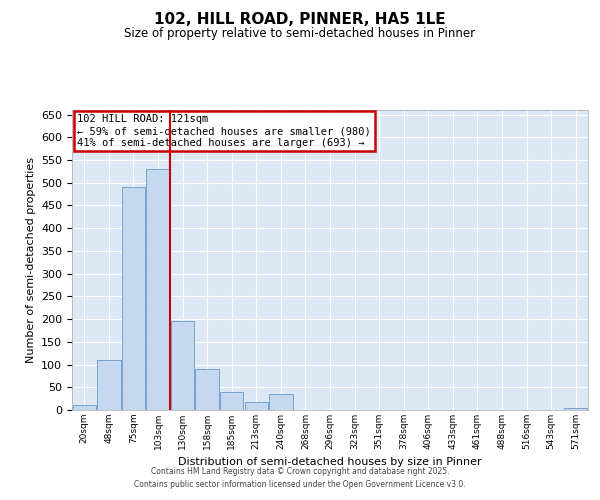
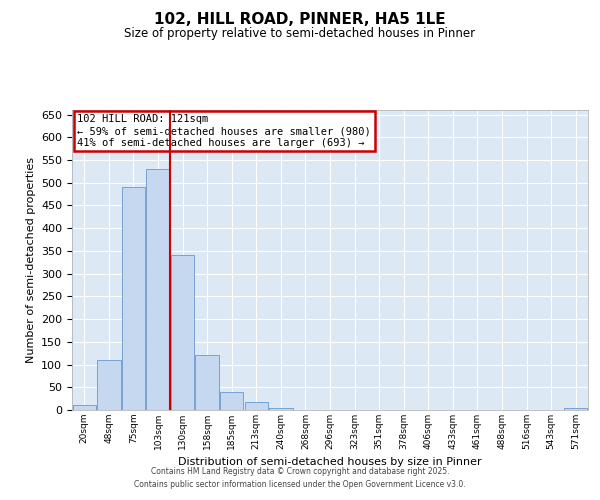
130sqm: 195 -> 340
158sqm: 90 -> 120
240sqm: 35 -> 5
